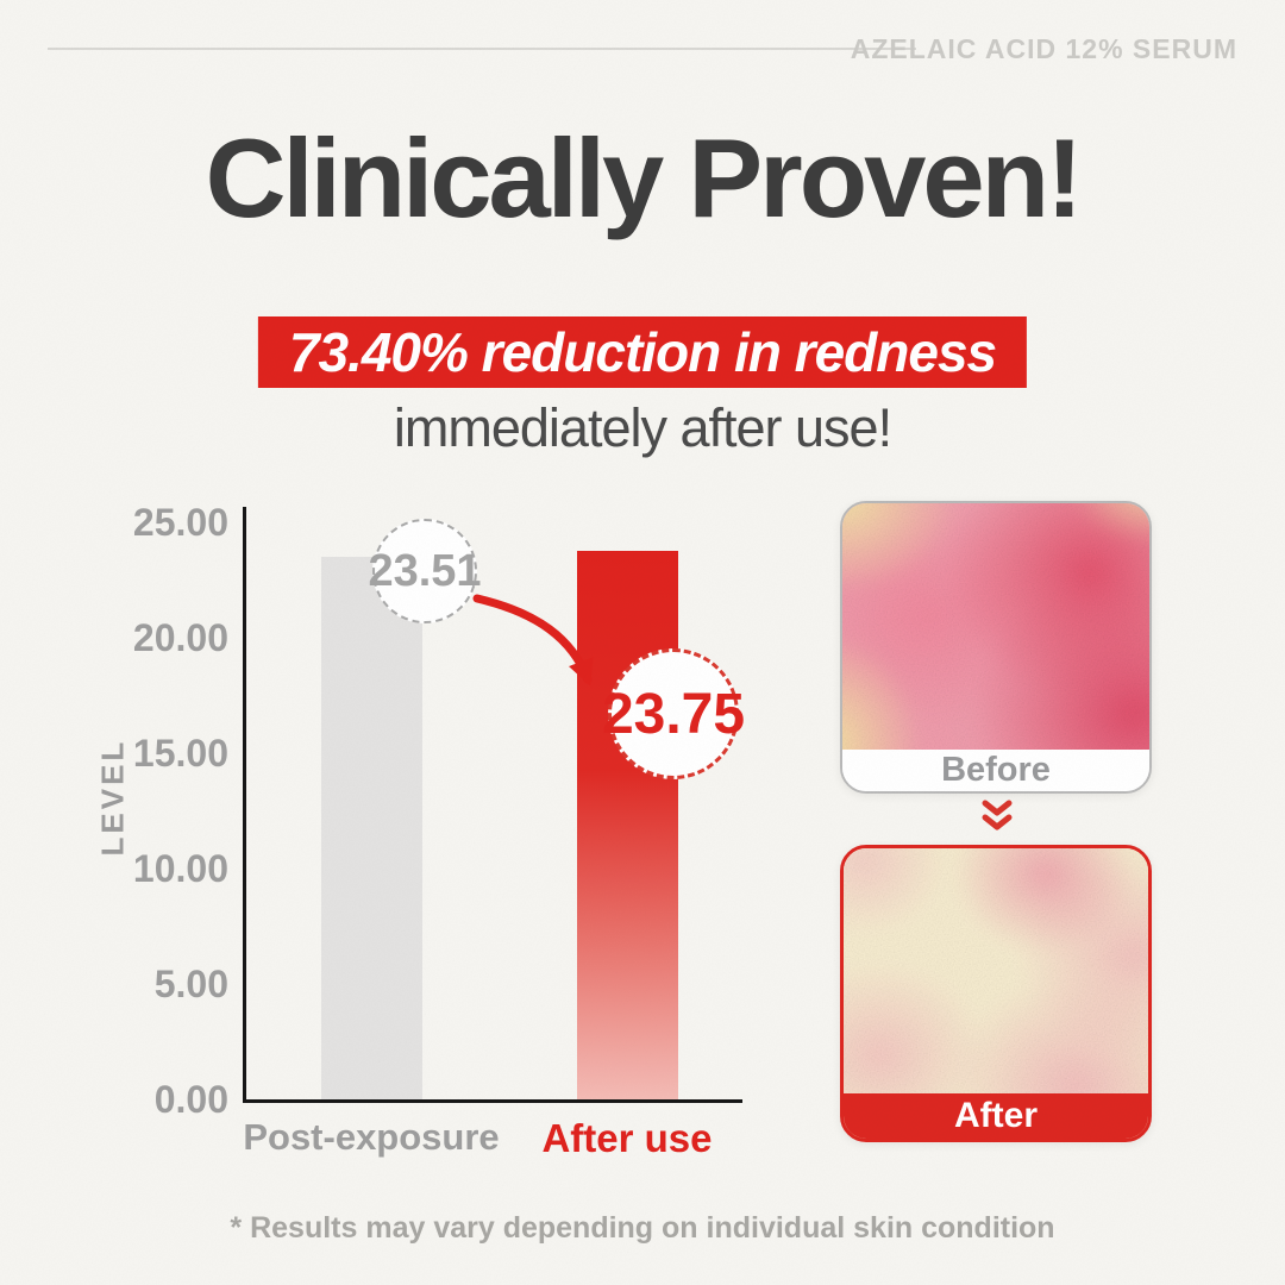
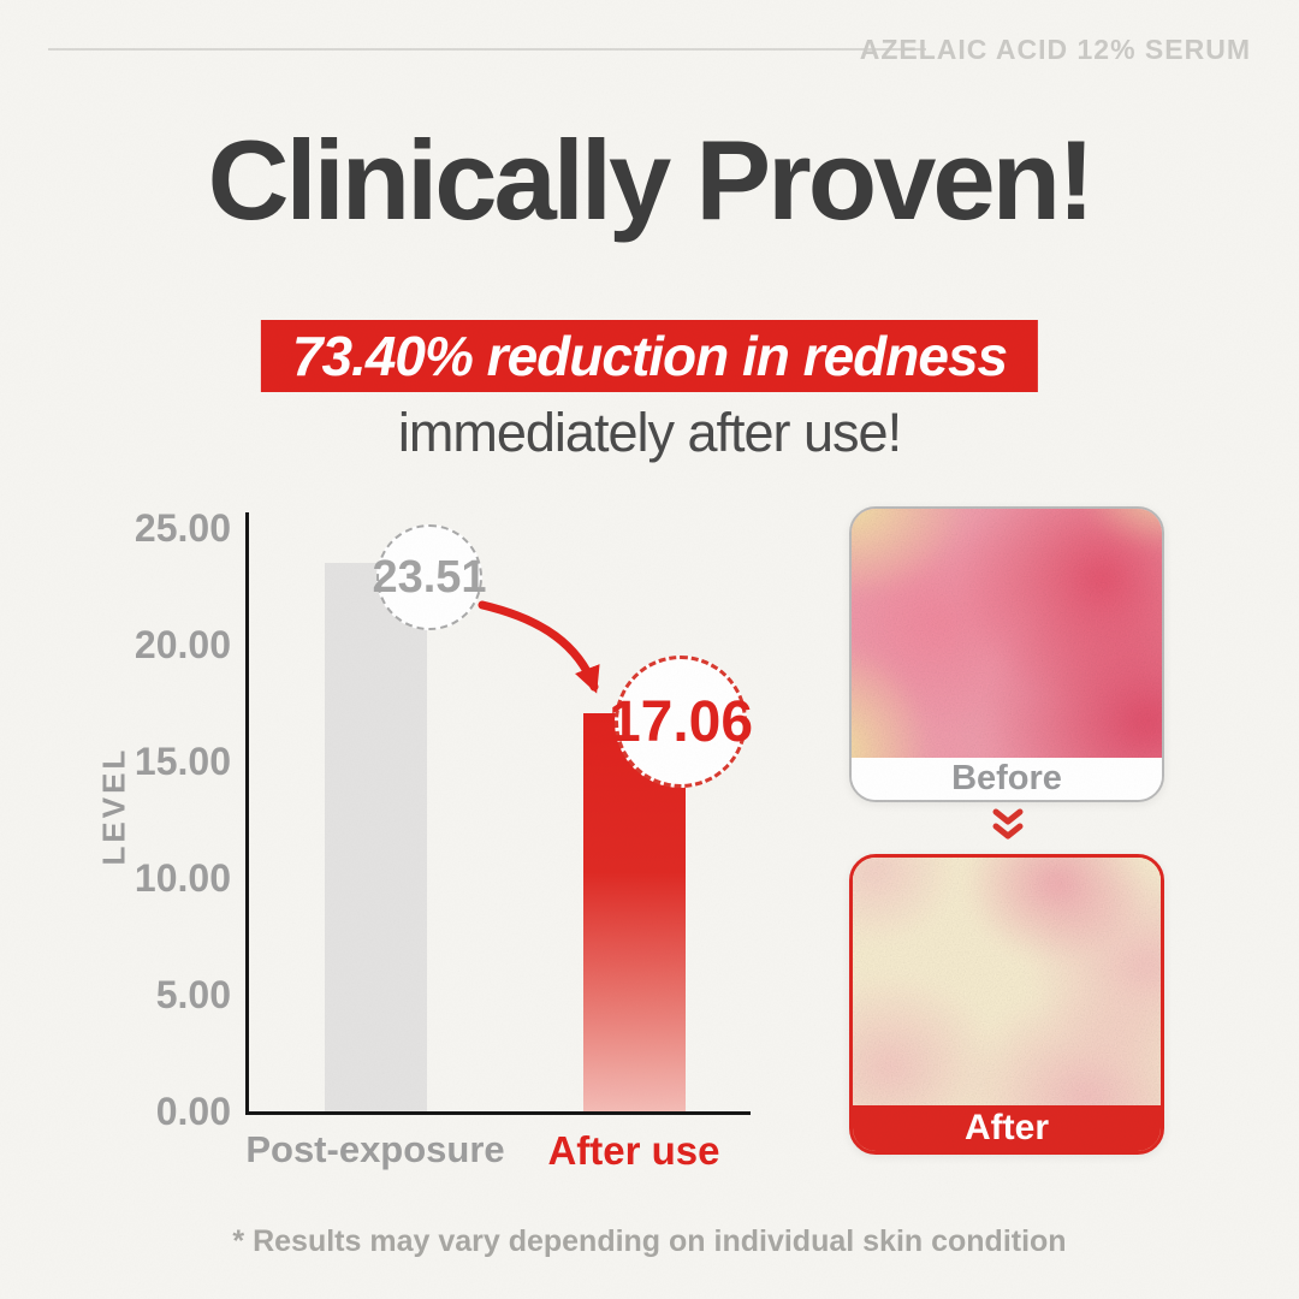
After use: 23.75 -> 17.06
